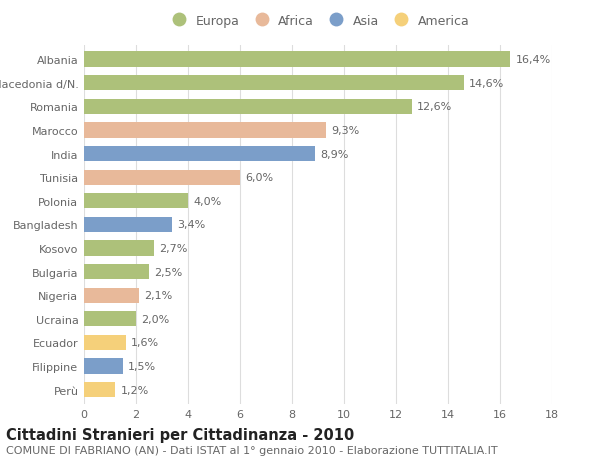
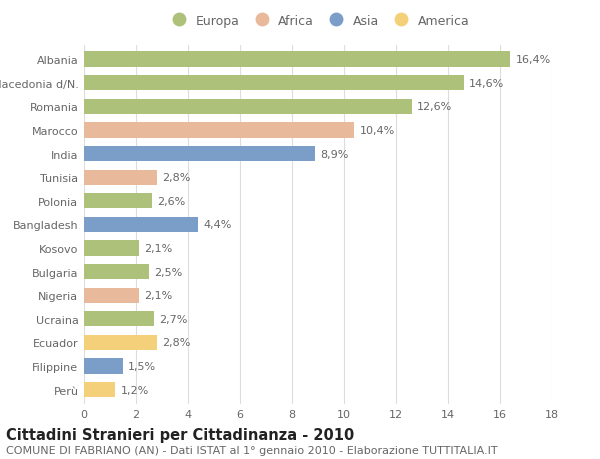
Marocco: 9,3% -> 10,4%
Tunisia: 6,0% -> 2,8%
Polonia: 4,0% -> 2,6%
Bangladesh: 3,4% -> 4,4%
Kosovo: 2,7% -> 2,1%
Ucraina: 2,0% -> 2,7%
Ecuador: 1,6% -> 2,8%
